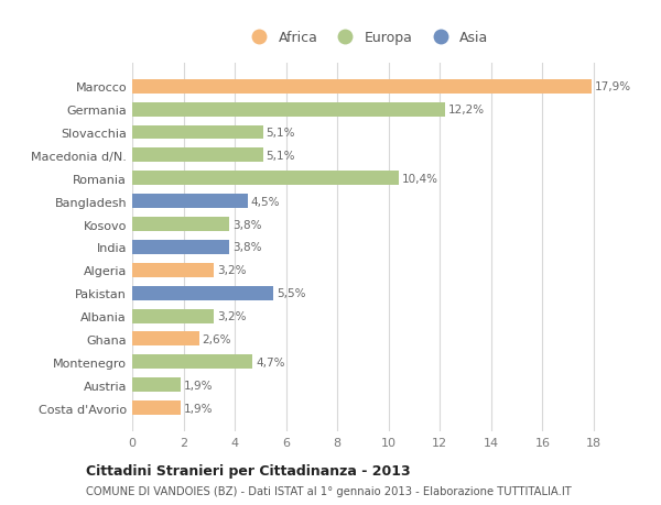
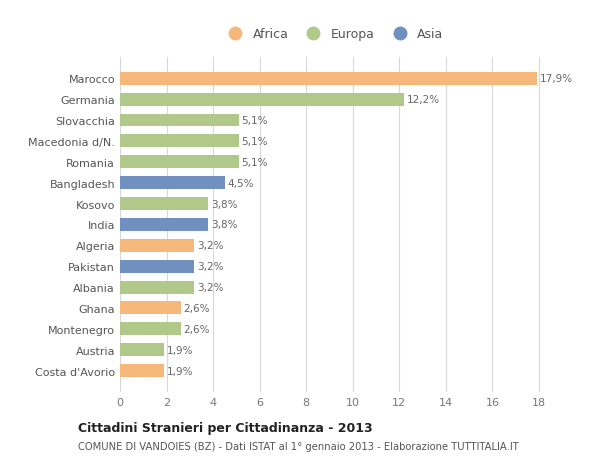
Romania: 10,4% -> 5,1%
Pakistan: 5,5% -> 3,2%
Montenegro: 4,7% -> 2,6%
